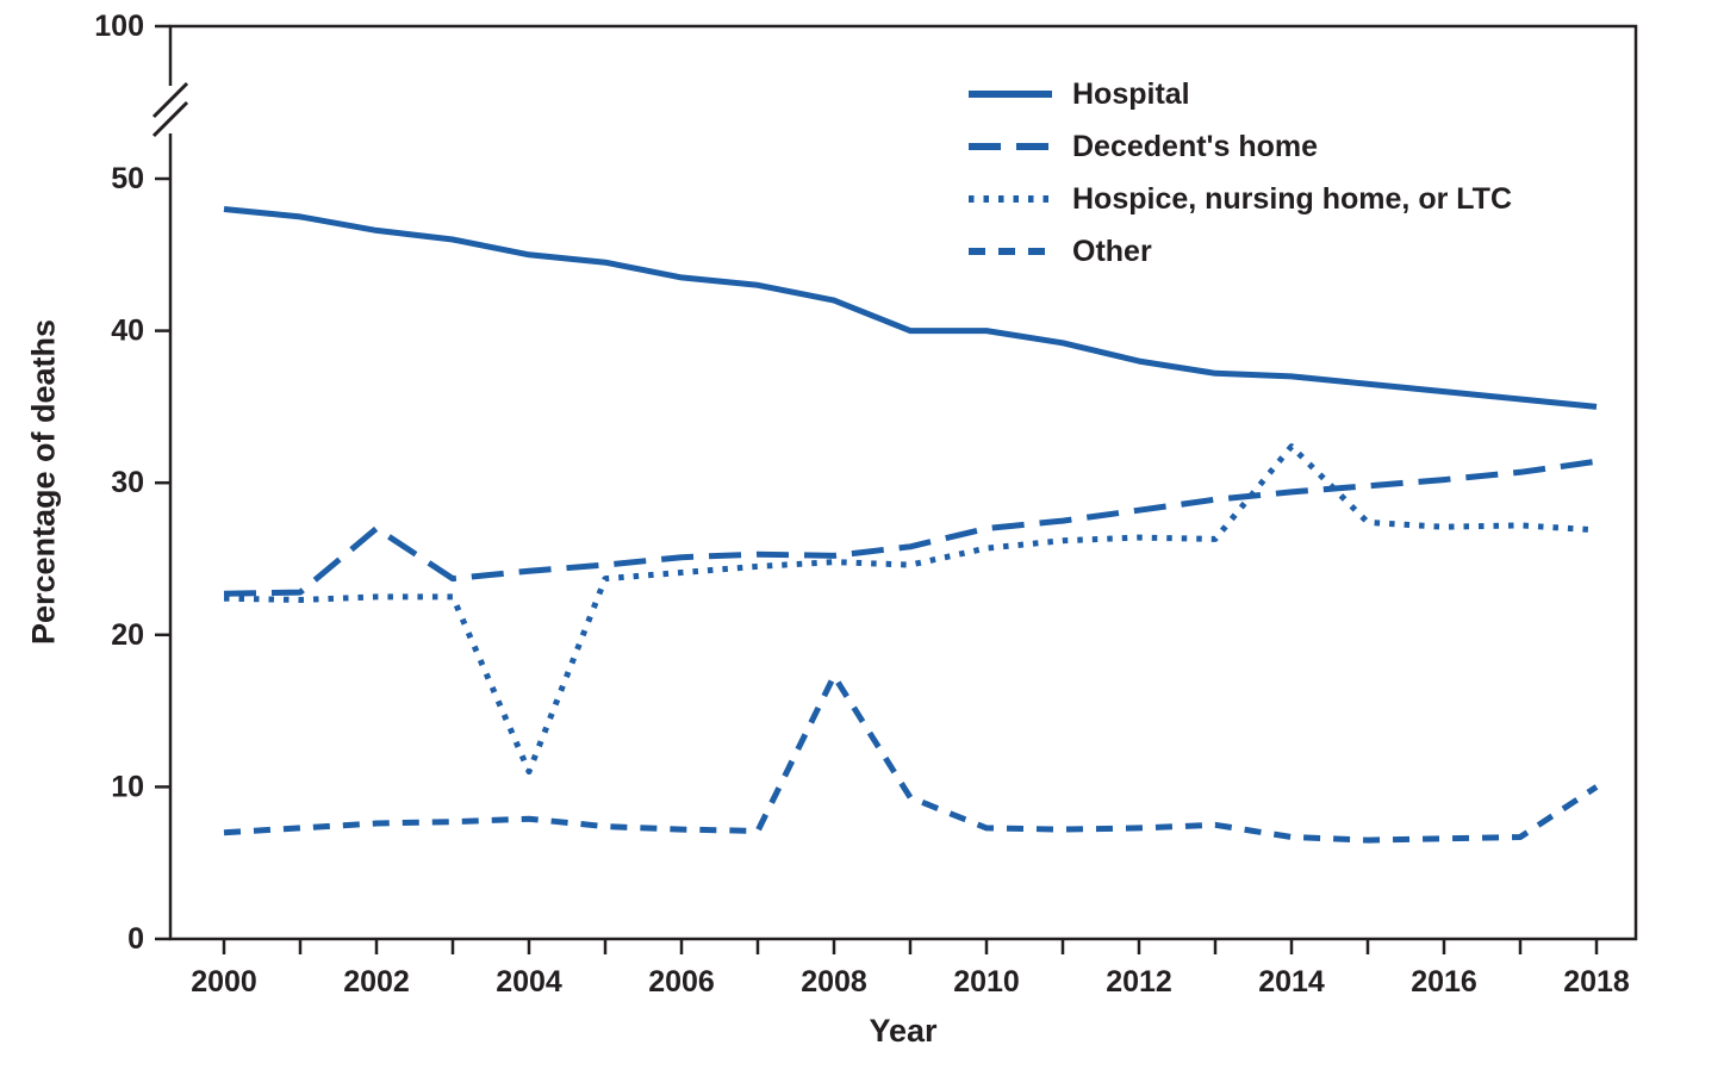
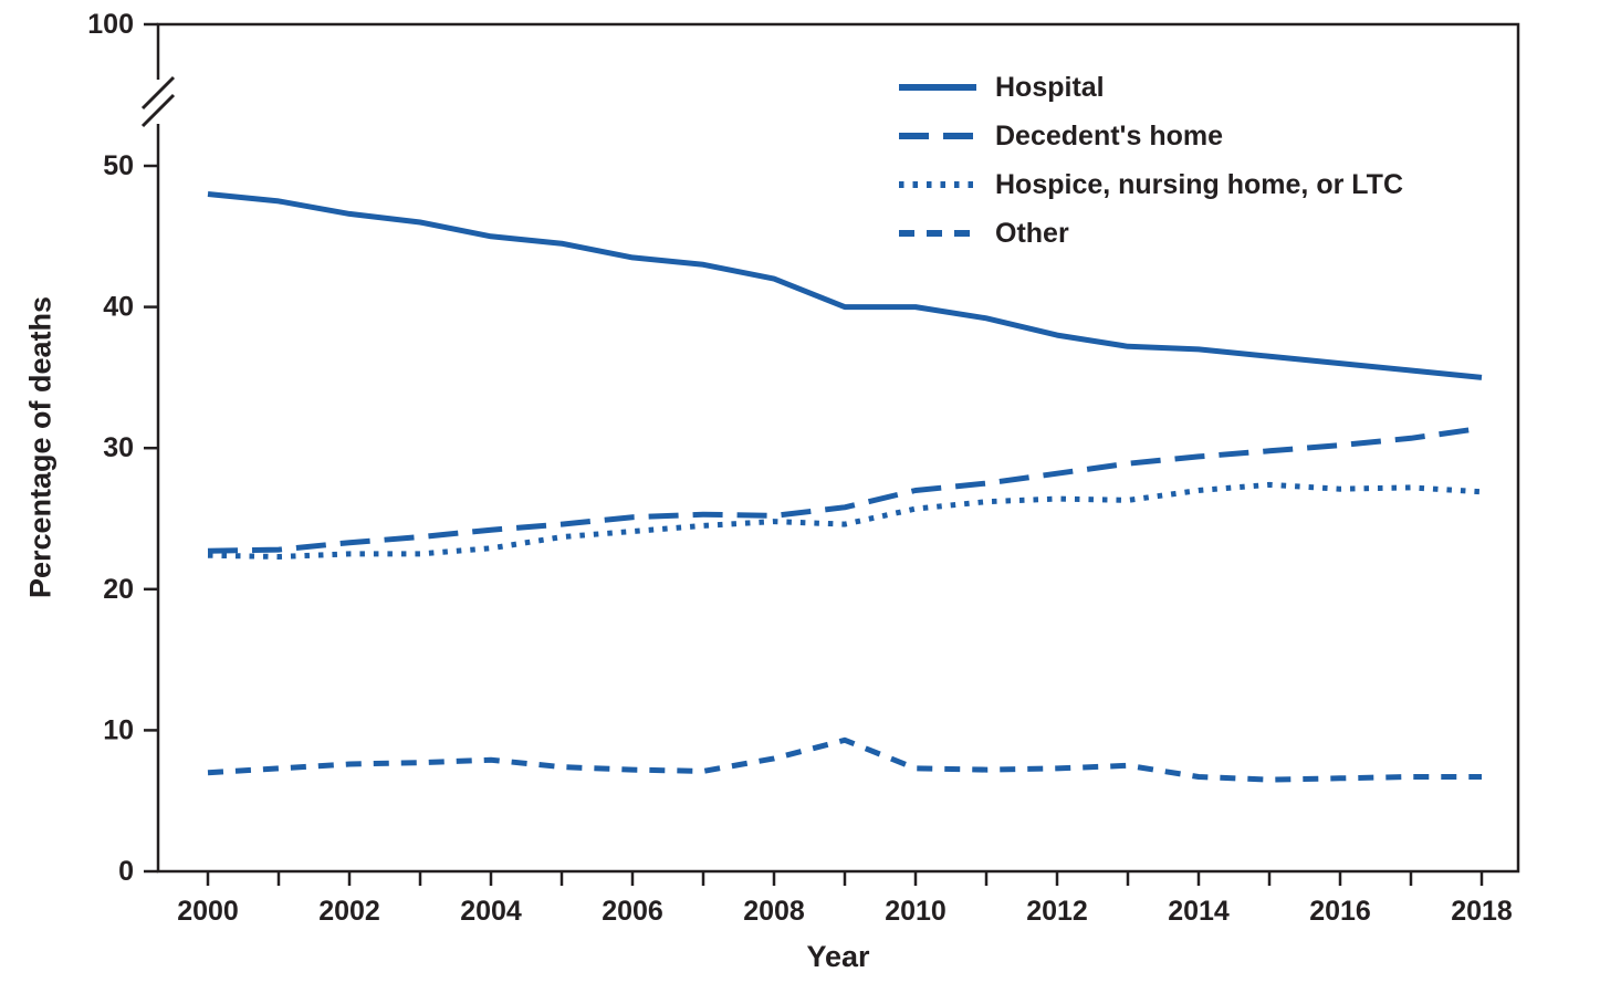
Decedent's home/2002: 27.0 -> 23.3
Hospice, nursing home, or LTC/2004: 11.0 -> 22.9
Other/2008: 17.3 -> 8.0
Hospice, nursing home, or LTC/2014: 32.4 -> 27.0
Other/2018: 10.0 -> 6.7
